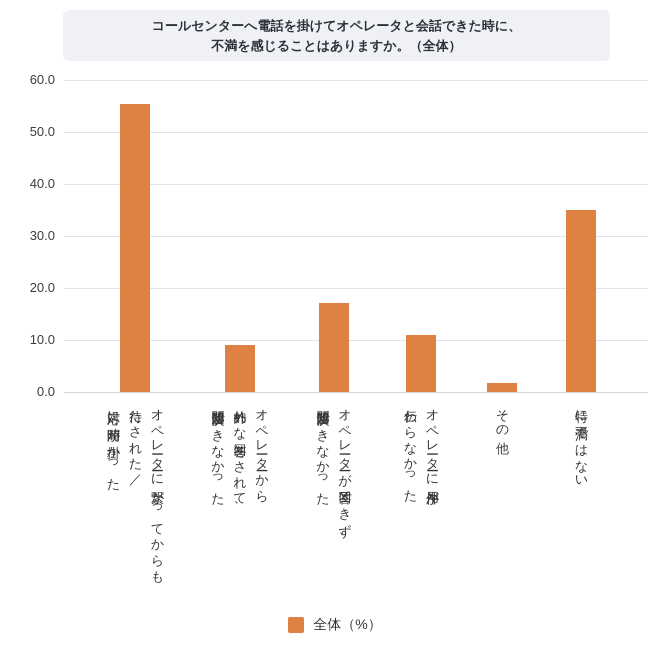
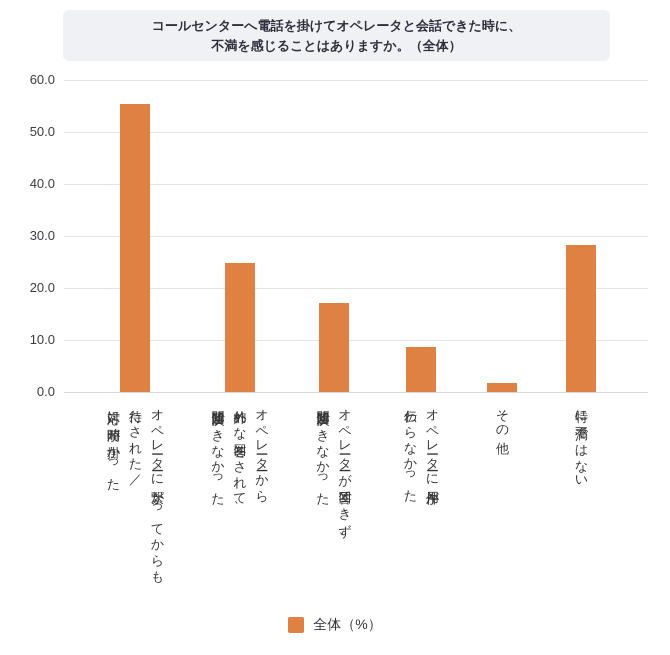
オペレーターから的外れな回答をされて、問題解決できなかった: 9 -> 25
オペレーターに用件が伝わらなかった: 11 -> 9
特に不満ではない: 35 -> 28
